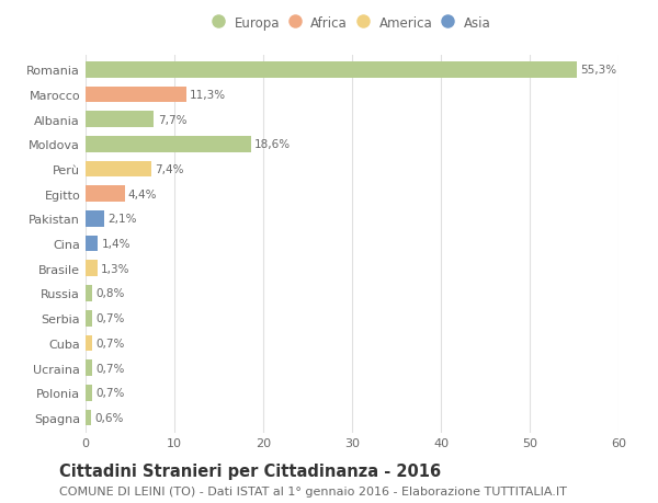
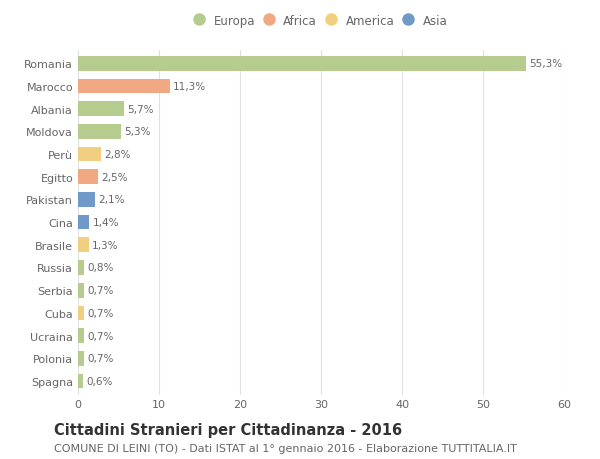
Albania: 7,7% -> 5,7%
Moldova: 18,6% -> 5,3%
Perù: 7,4% -> 2,8%
Egitto: 4,4% -> 2,5%
